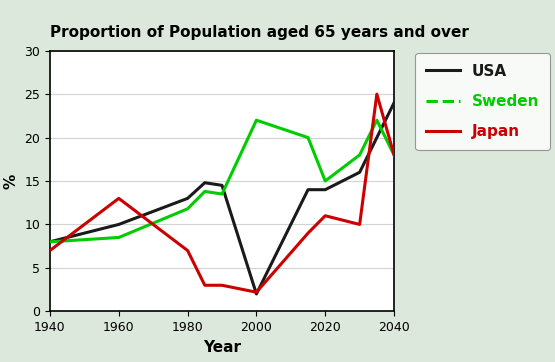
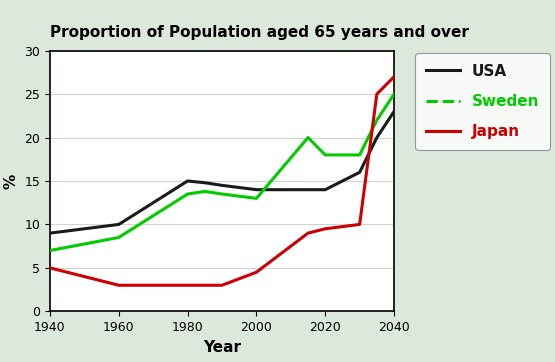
USA/1940: 8.0 -> 9.0
Sweden/1940: 8.0 -> 7.0
Japan/1940: 7.0 -> 5.0
Japan/1960: 13.0 -> 3.0
USA/1980: 13.0 -> 15.0
Sweden/1980: 11.8 -> 13.5
Japan/1980: 7.0 -> 3.0
USA/2000: 2.0 -> 14.0
Sweden/2000: 22.0 -> 13.0
Japan/2000: 2.2 -> 4.5
Sweden/2020: 15.0 -> 18.0
Japan/2020: 11.0 -> 9.5
USA/2040: 24.0 -> 23.0
Sweden/2040: 18.0 -> 25.0
Japan/2040: 18.0 -> 27.0
